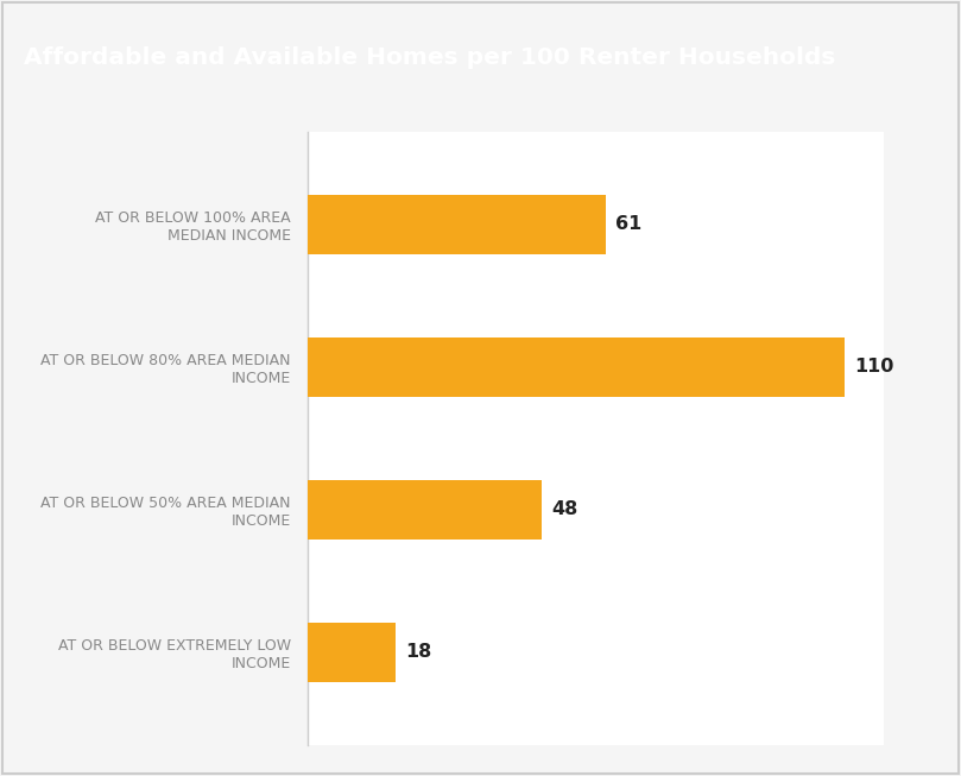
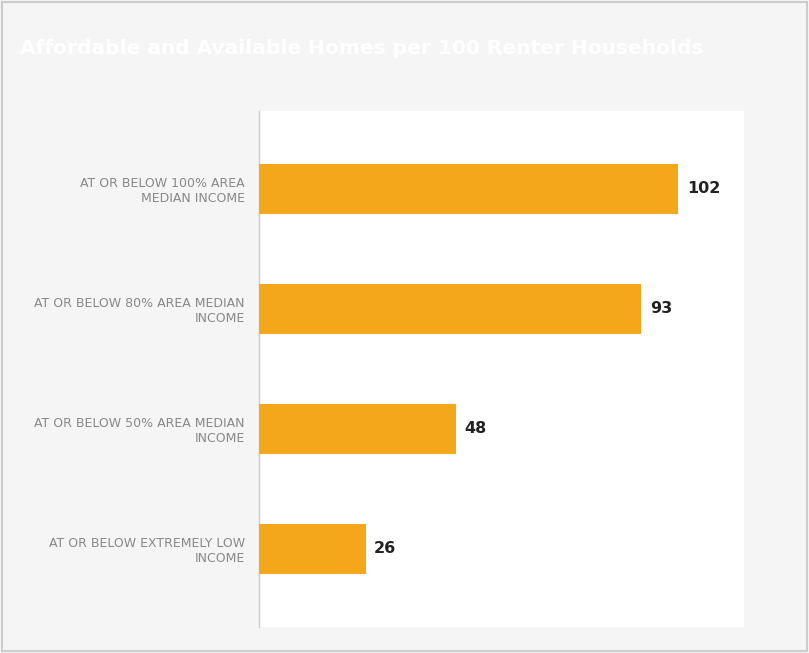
AT OR BELOW 100% AREA MEDIAN INCOME: 61 -> 102
AT OR BELOW 80% AREA MEDIAN INCOME: 110 -> 93
AT OR BELOW EXTREMELY LOW INCOME: 18 -> 26
